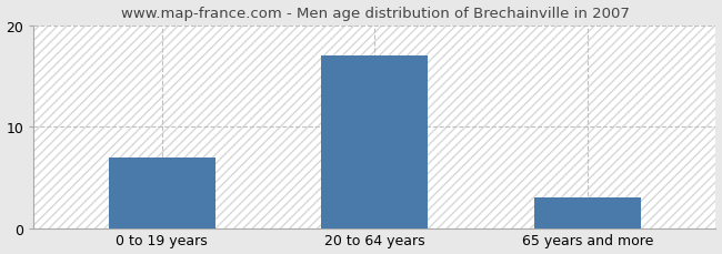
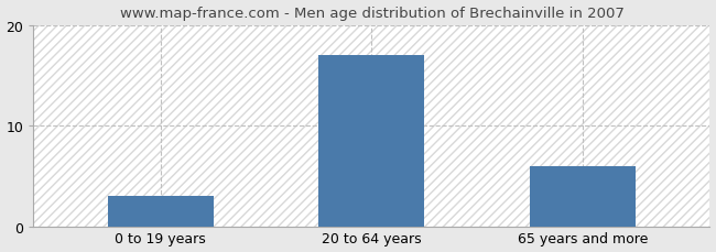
0 to 19 years: 7 -> 3
65 years and more: 3 -> 6
